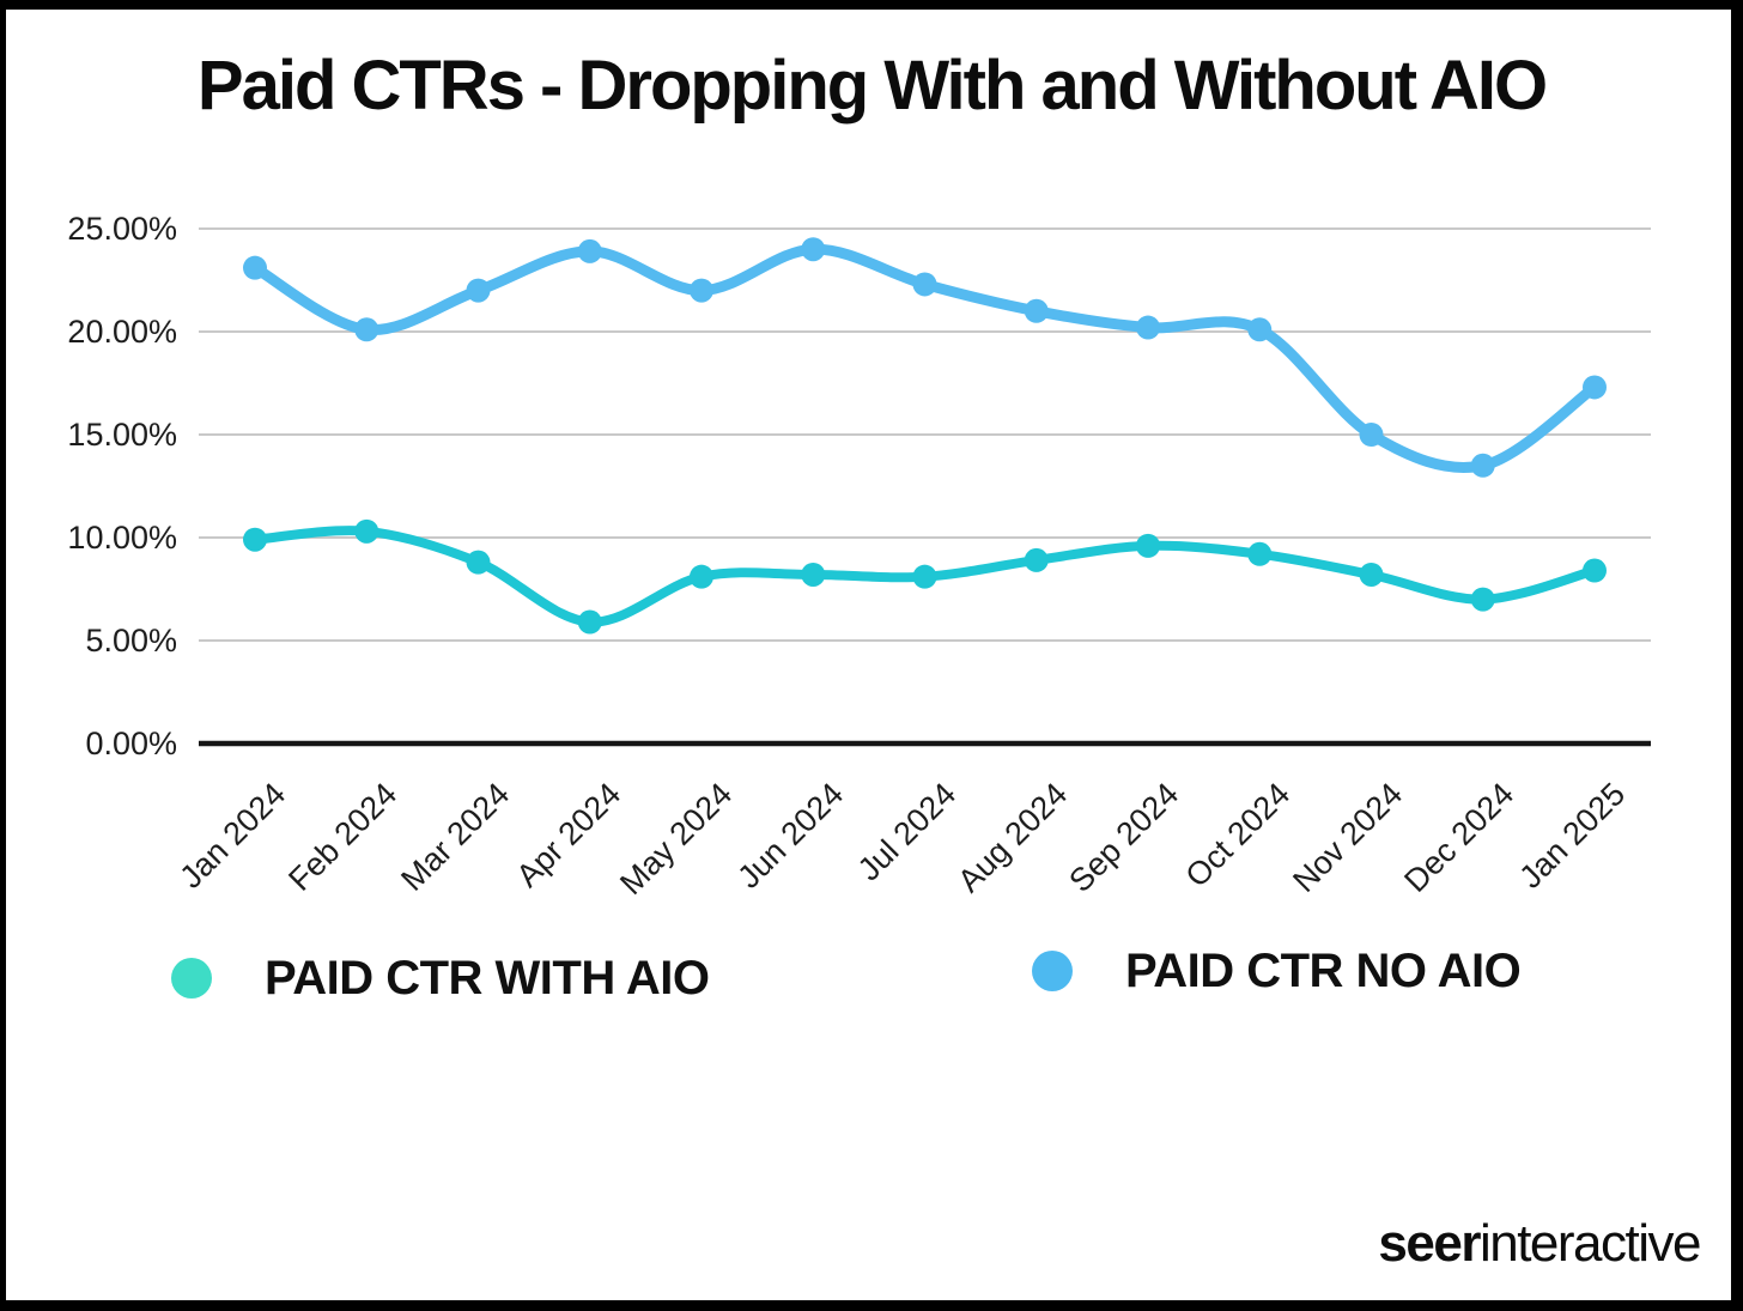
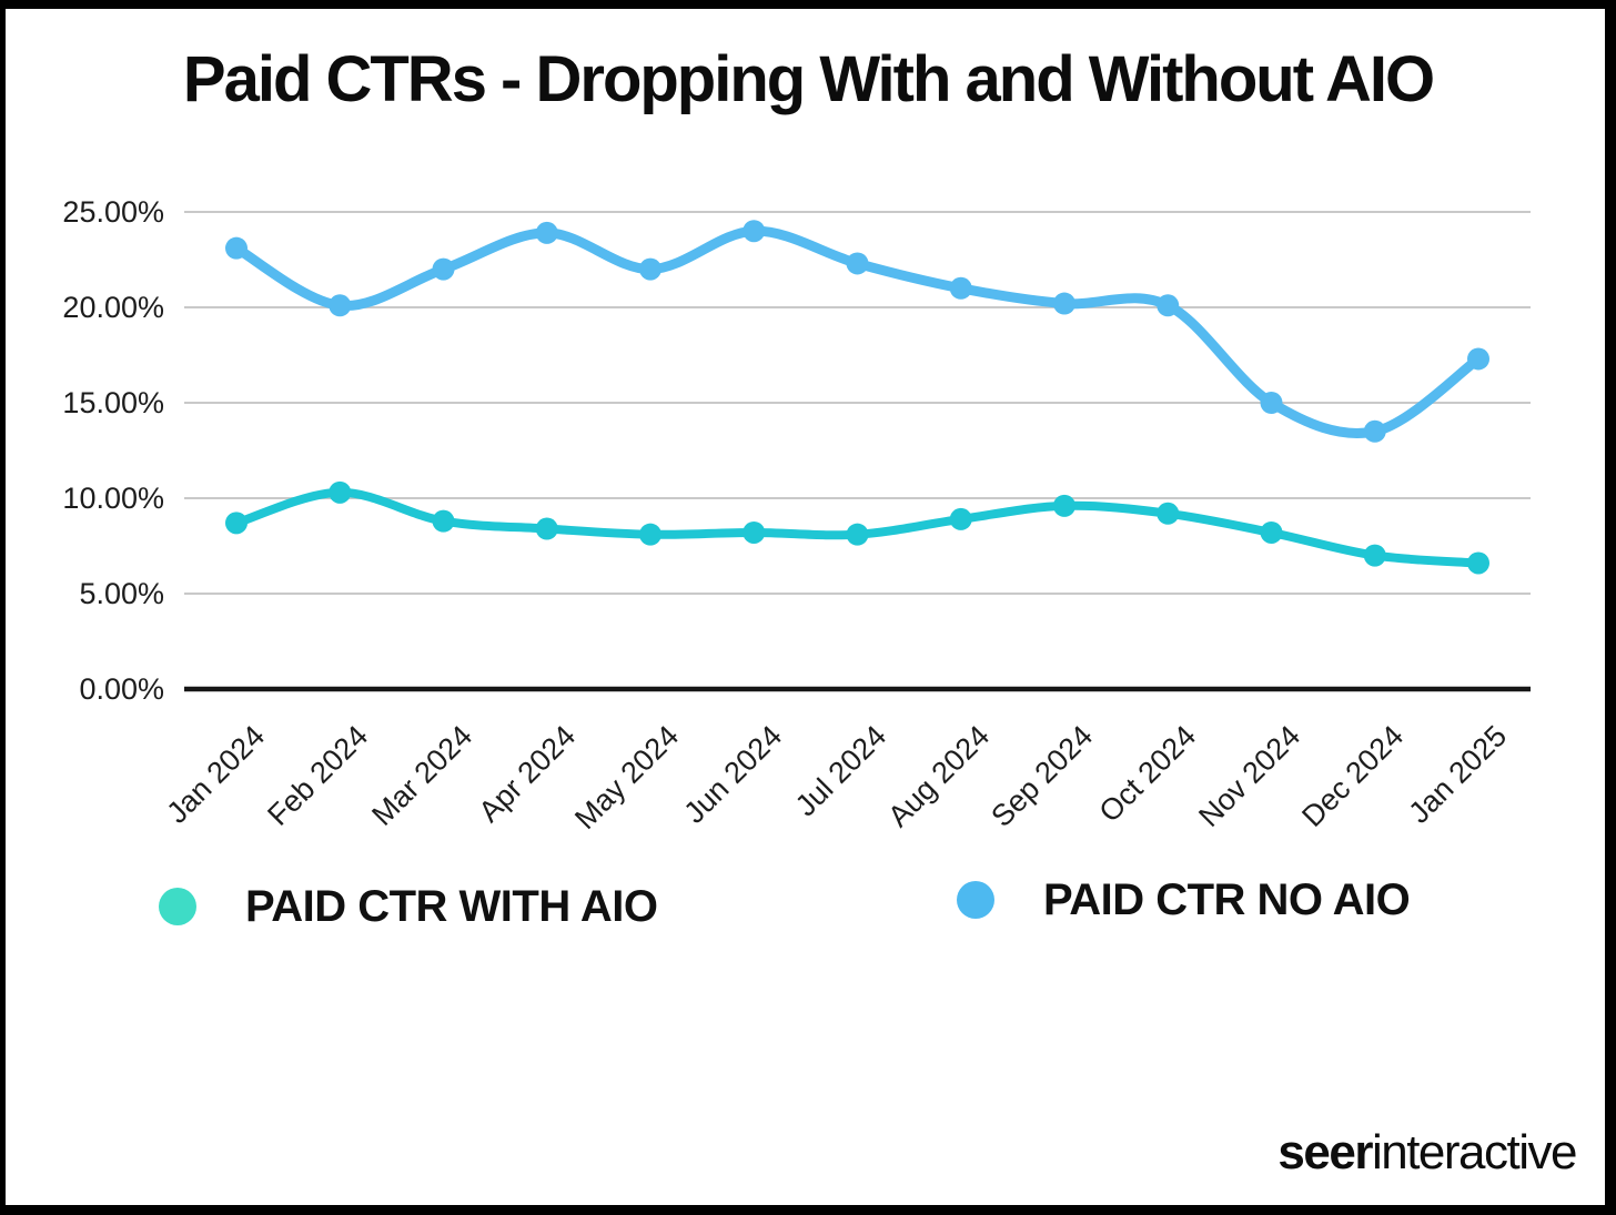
PAID CTR WITH AIO/Jan 2024: 9.9% -> 8.7%
PAID CTR WITH AIO/Apr 2024: 5.9% -> 8.4%
PAID CTR WITH AIO/Jan 2025: 8.4% -> 6.6%
